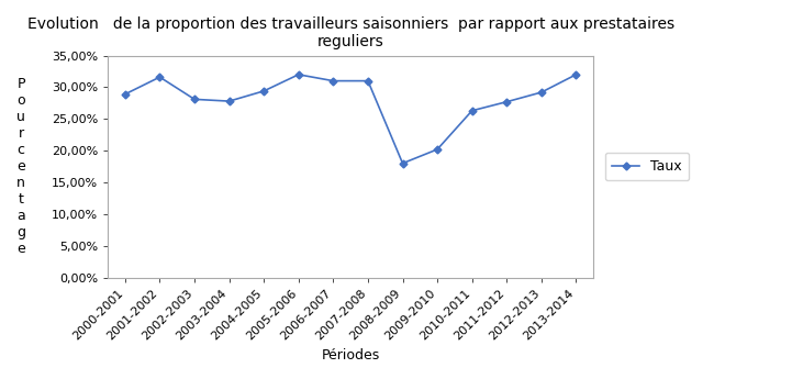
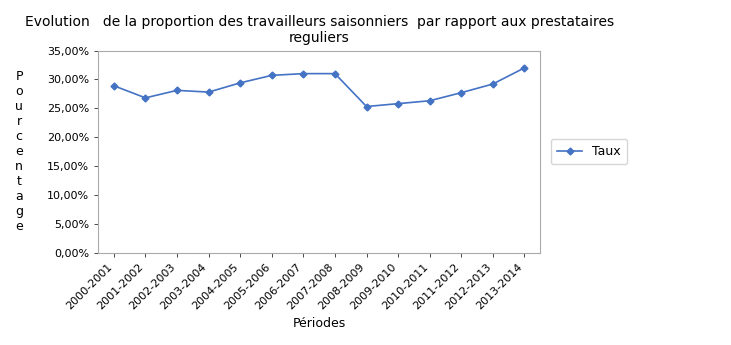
2001-2002: 31,6% -> 26,8%
2005-2006: 32,0% -> 30,7%
2008-2009: 18,0% -> 25,3%
2009-2010: 20,2% -> 25,8%
